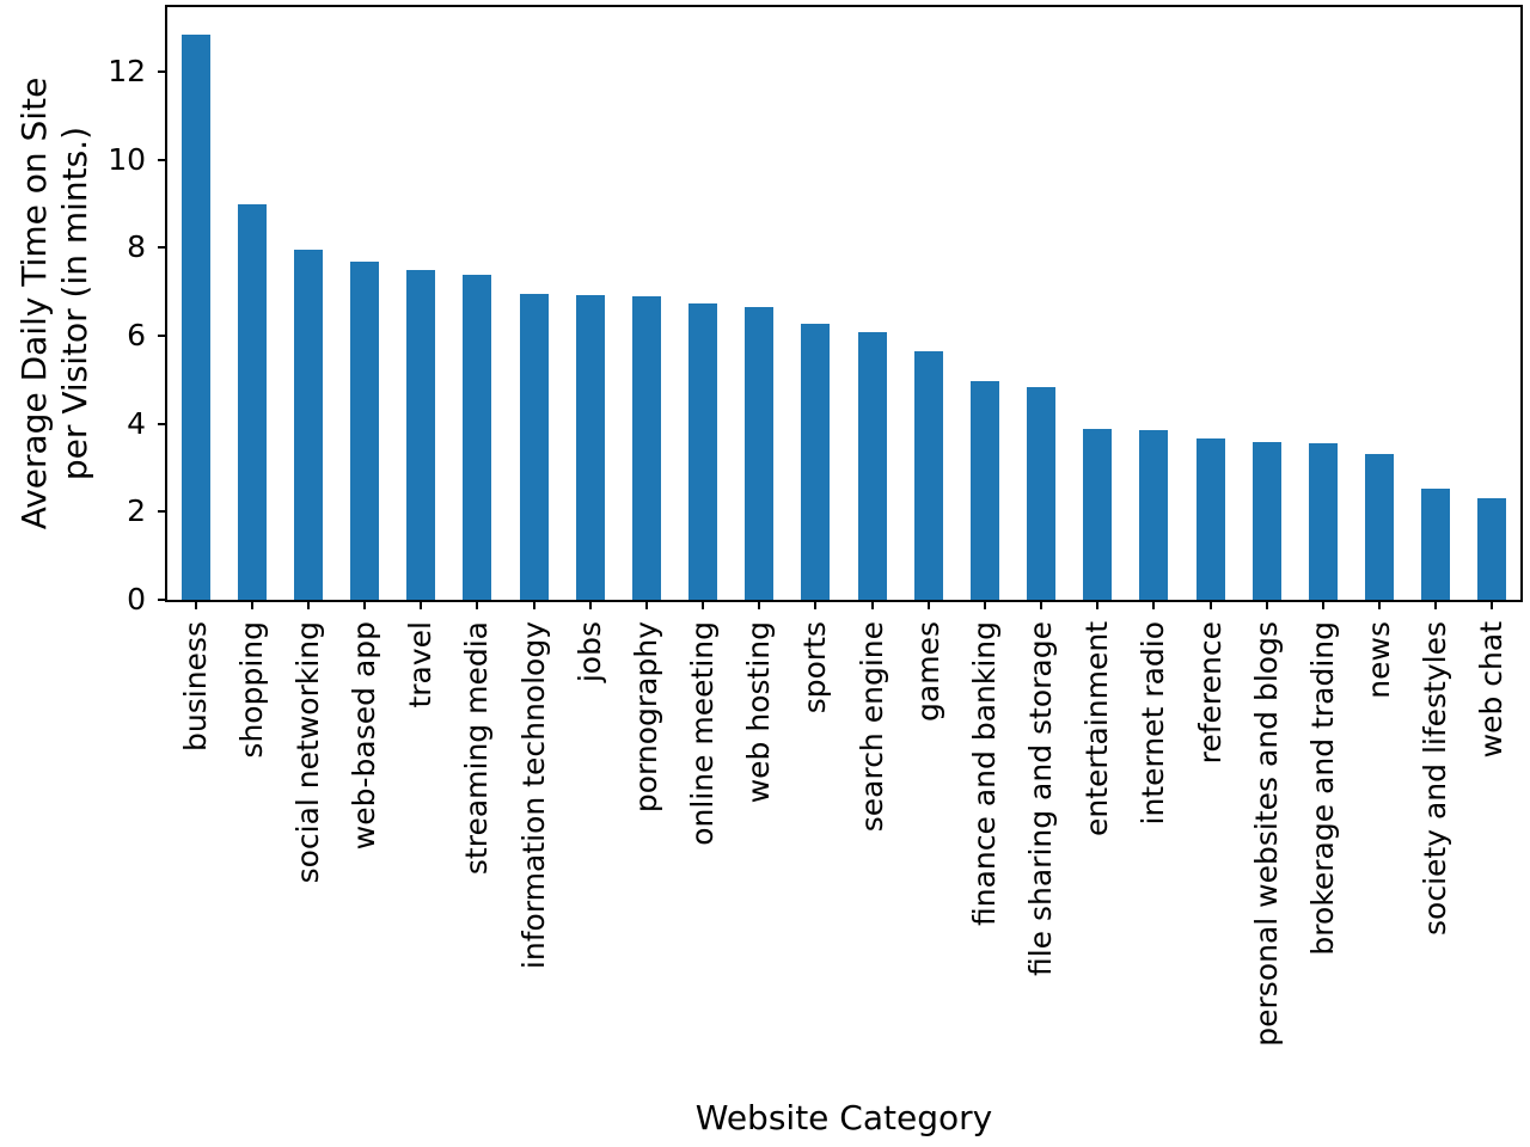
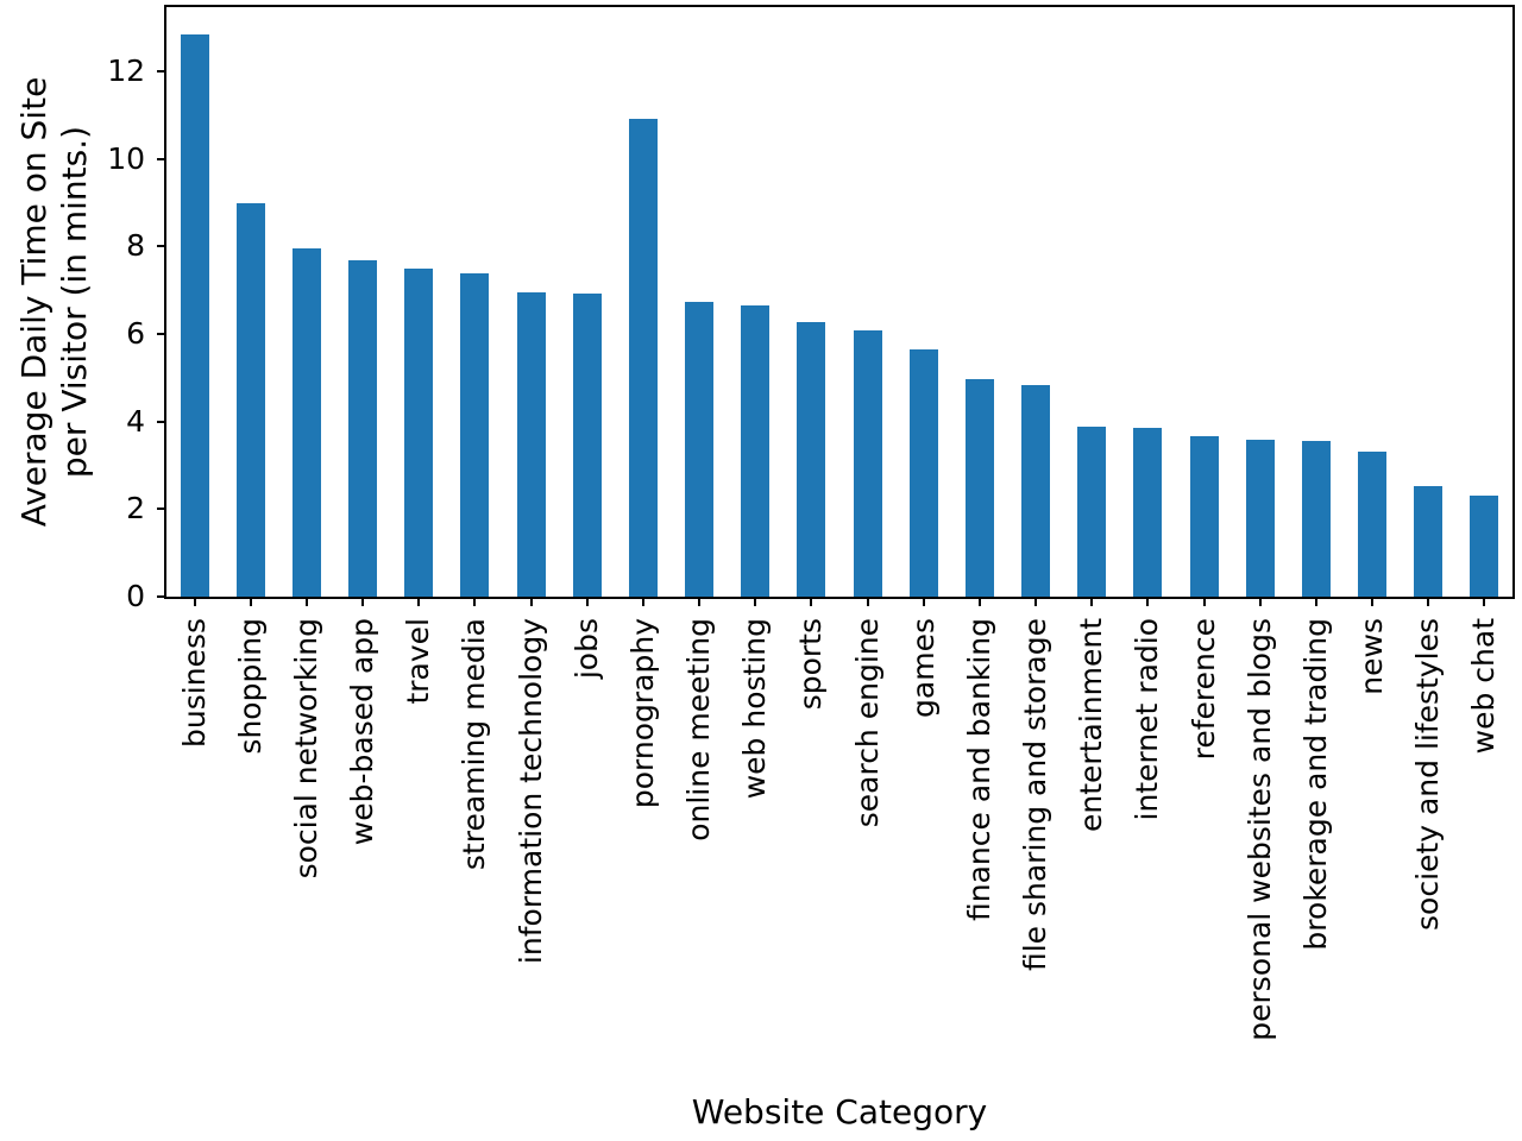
pornography: 6.9 -> 10.9
